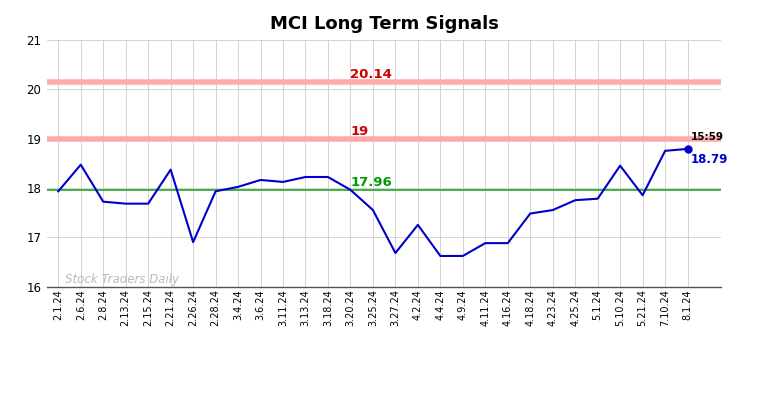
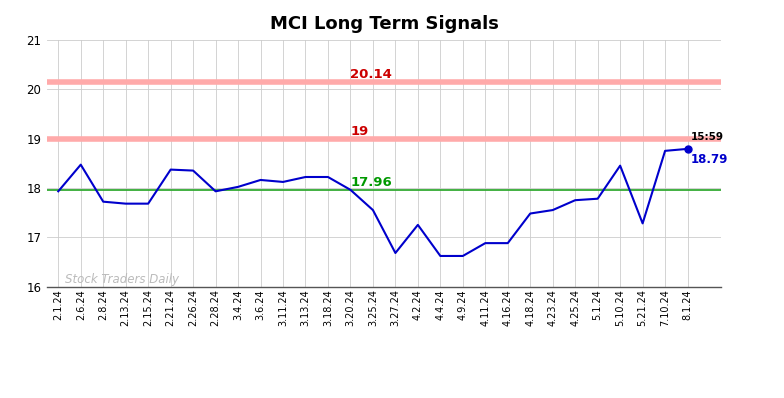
2.26.24: 16.90 -> 18.35
5.21.24: 17.85 -> 17.28
